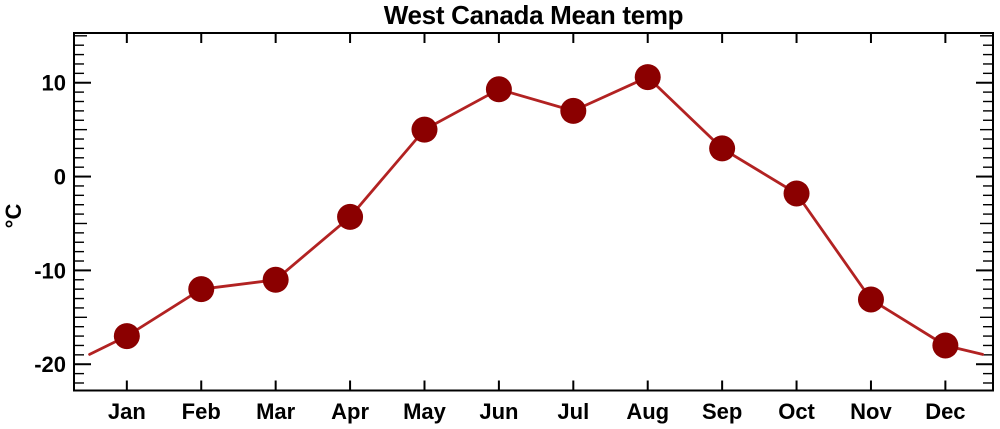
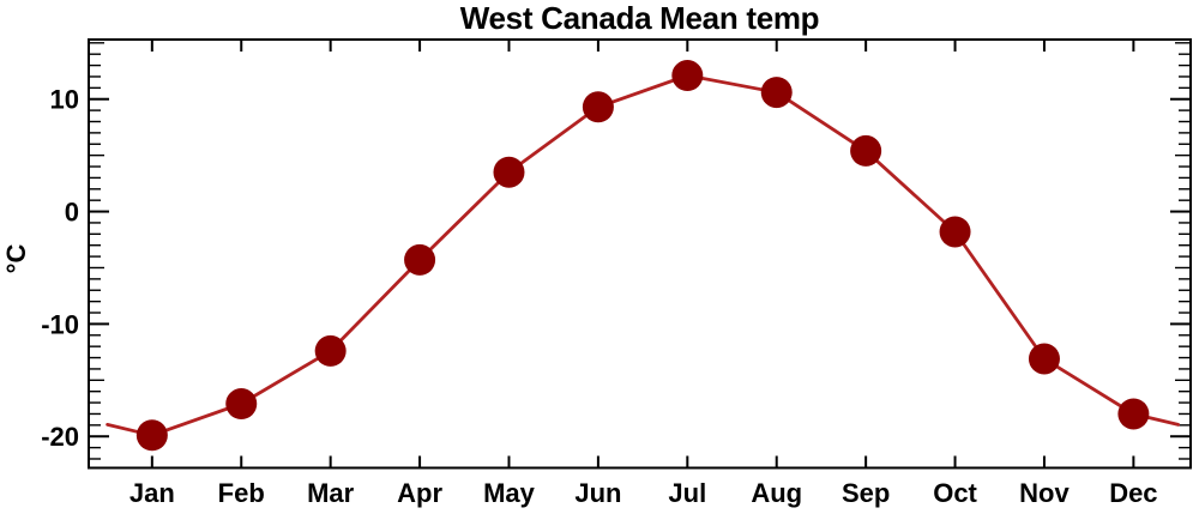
Jan: -17 -> -20
Feb: -12 -> -17
Mar: -11 -> -12
May: 5 -> 4
Jul: 7 -> 12
Sep: 3 -> 5
